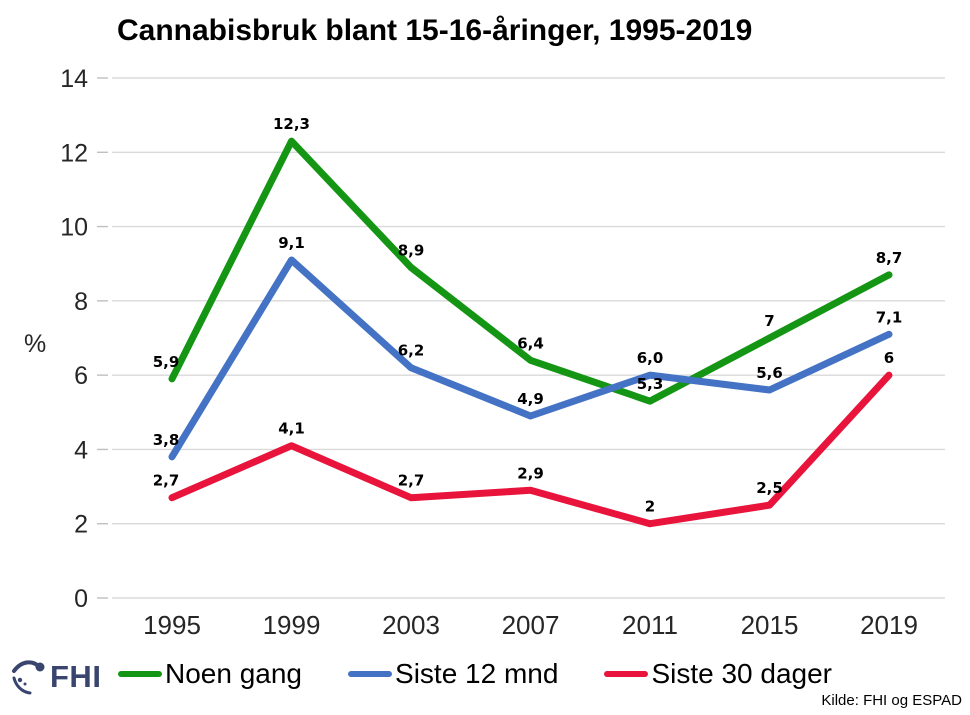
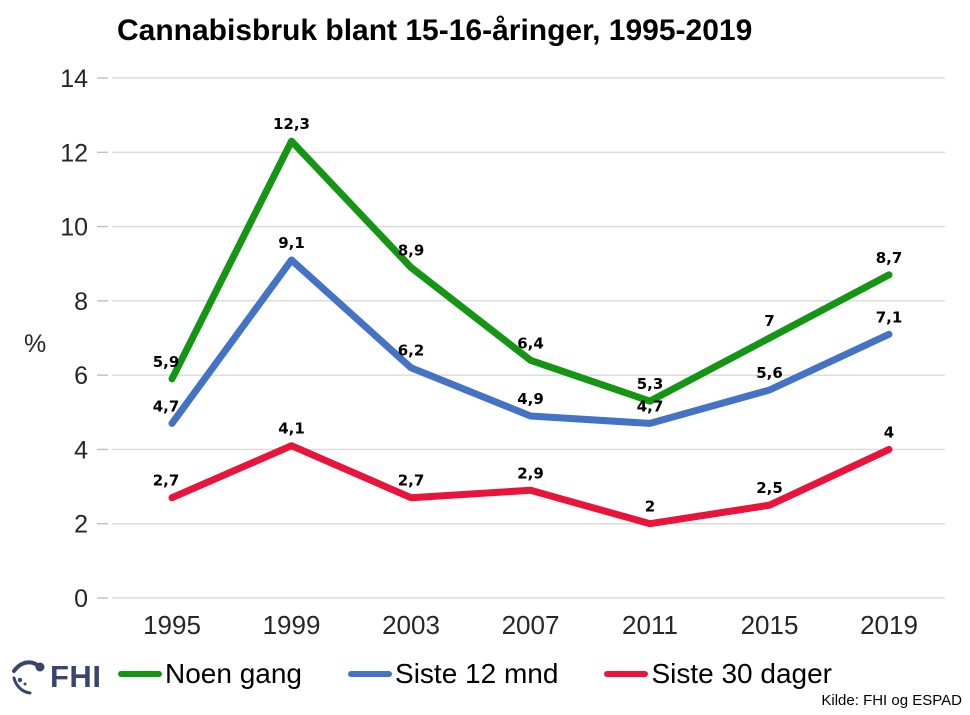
Siste 12 mnd/1995: 3,8 -> 4,7
Siste 12 mnd/2011: 6,0 -> 4,7
Siste 30 dager/2019: 6 -> 4
